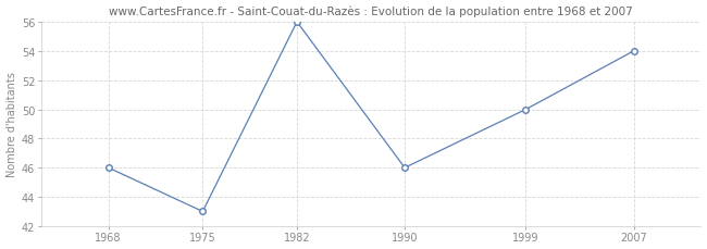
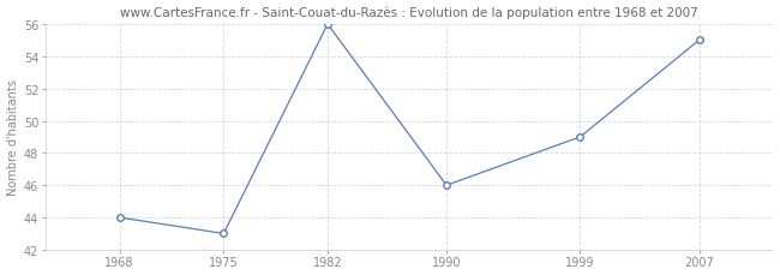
1968: 46 -> 44
1999: 50 -> 49
2007: 54 -> 55
